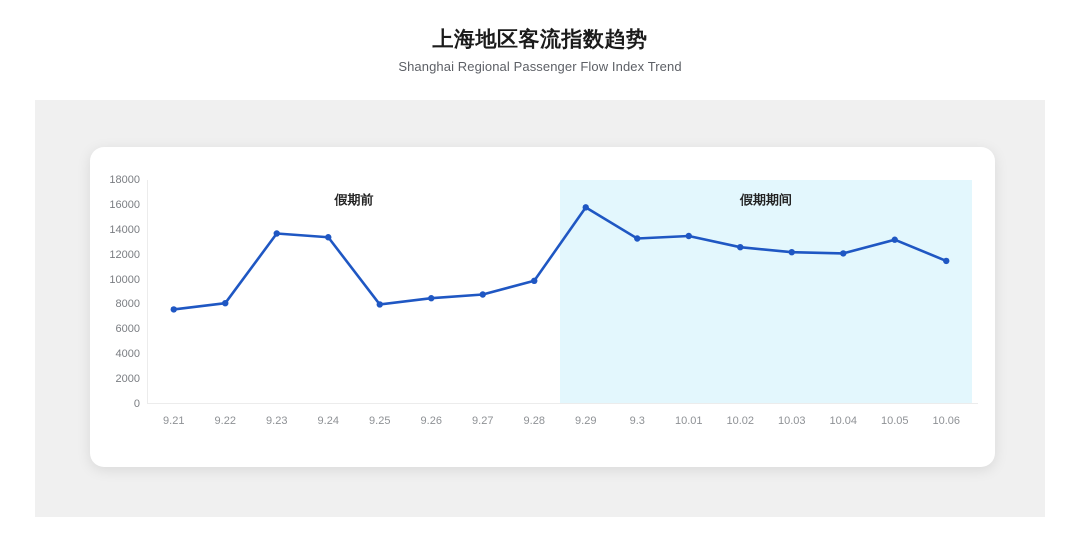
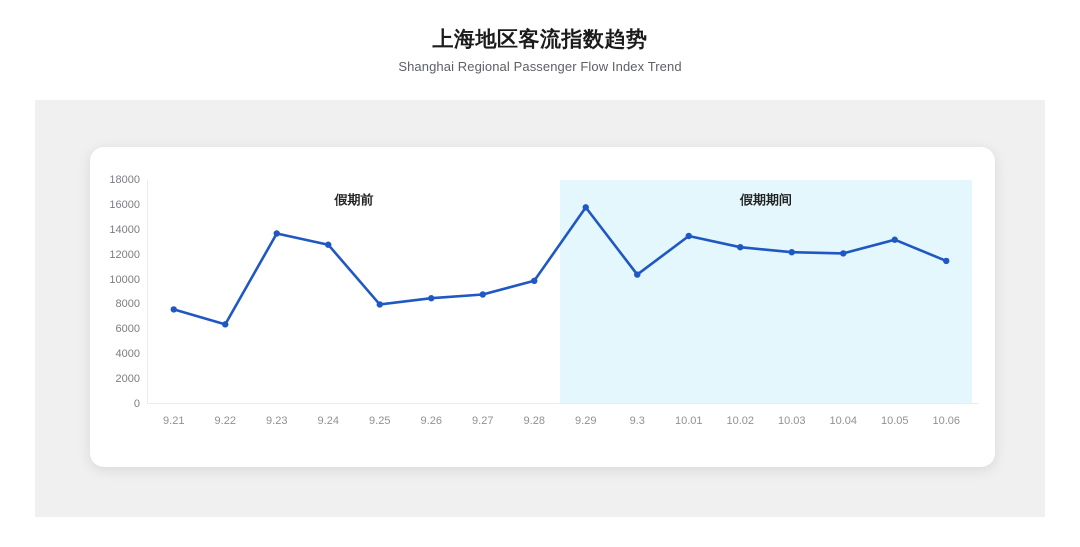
9.22: 8100 -> 6400
9.24: 13400 -> 12800
9.3: 13300 -> 10400
